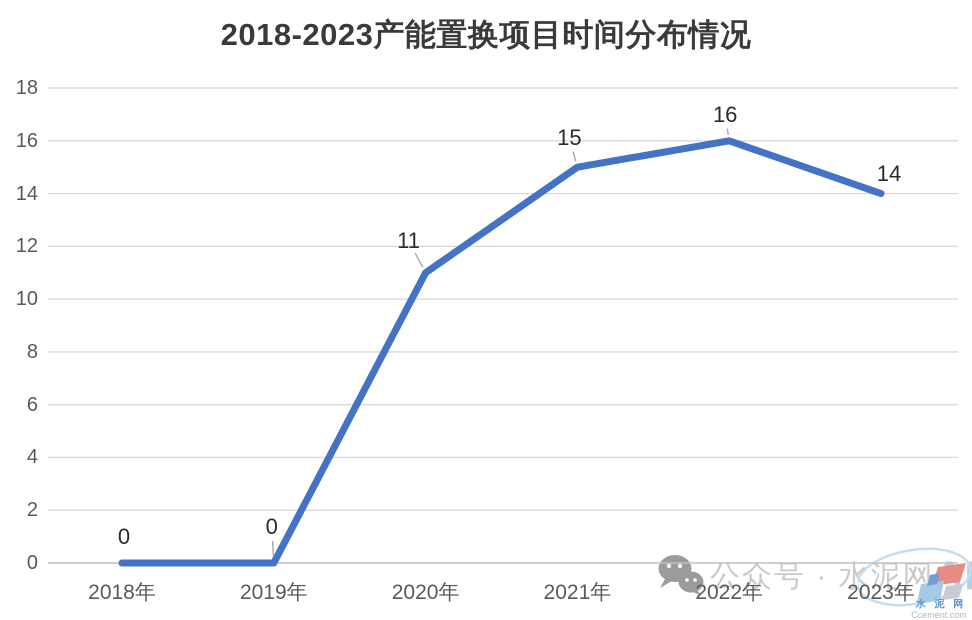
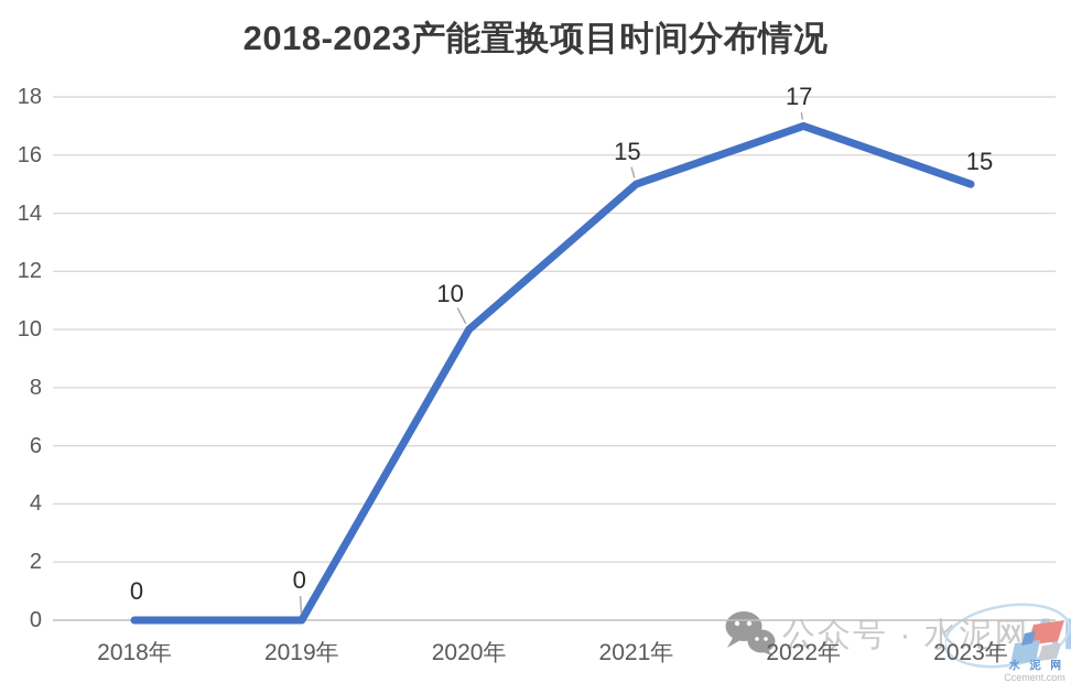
2020年: 11 -> 10
2022年: 16 -> 17
2023年: 14 -> 15
